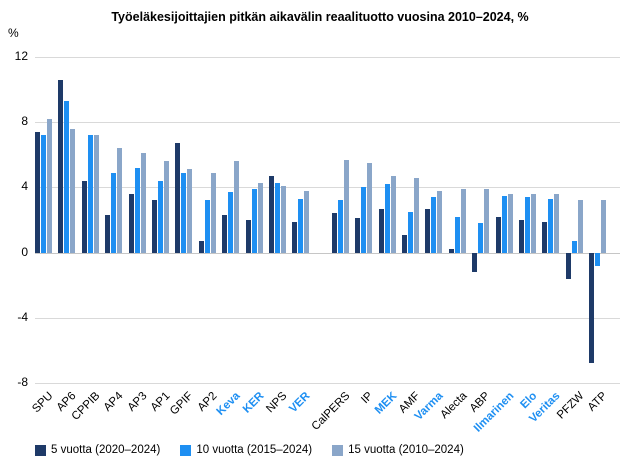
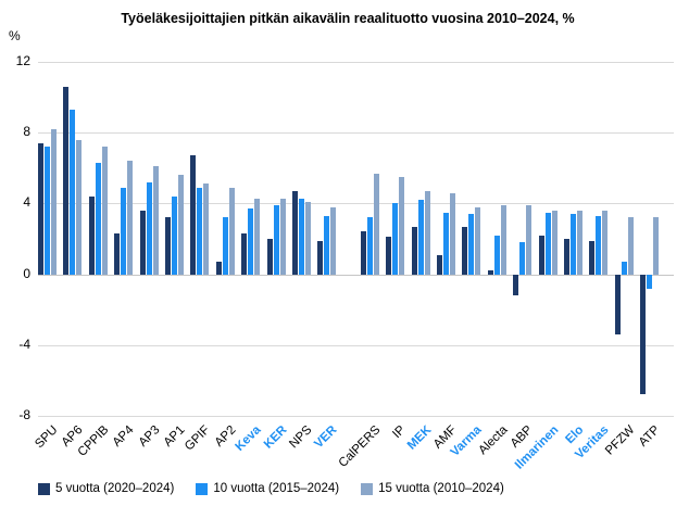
10 vuotta (2015–2024)/CPPIB: 7.2 -> 6.3
15 vuotta (2010–2024)/Keva: 5.6 -> 4.3
10 vuotta (2015–2024)/AMF: 2.5 -> 3.5
5 vuotta (2020–2024)/PFZW: -1.6 -> -3.4
